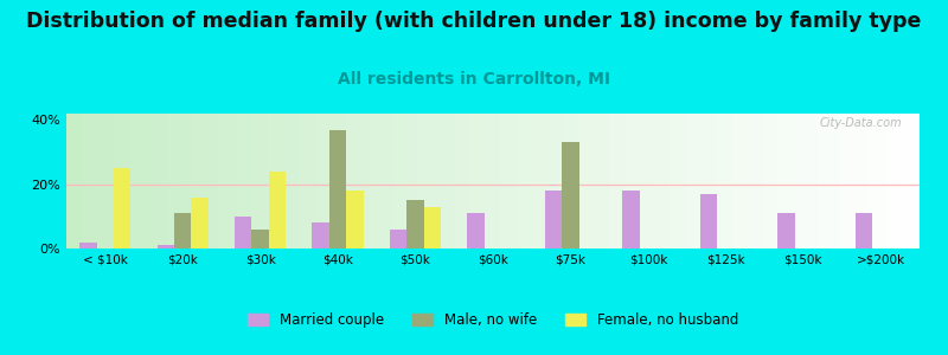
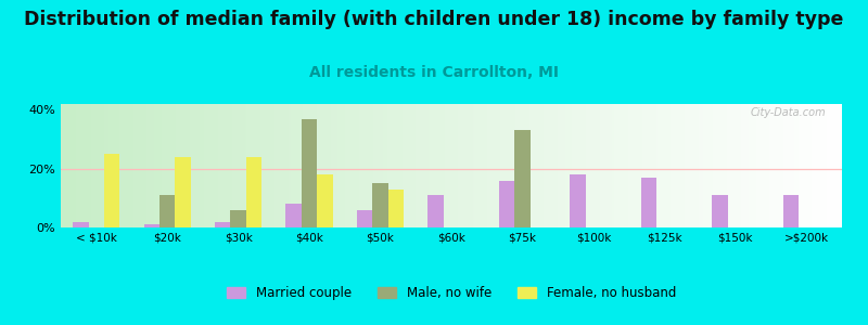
Female, no husband/$20k: 16% -> 24%
Married couple/$30k: 10% -> 2%
Married couple/$75k: 18% -> 16%
